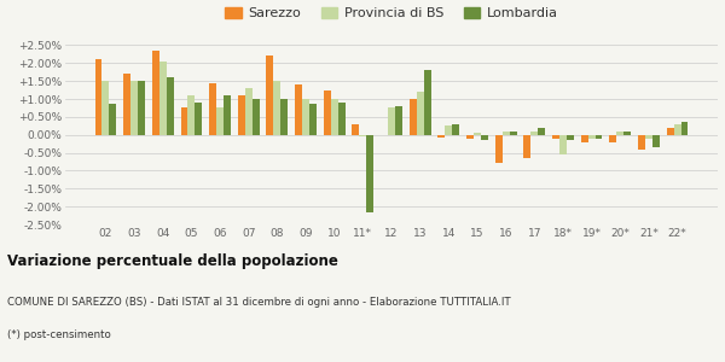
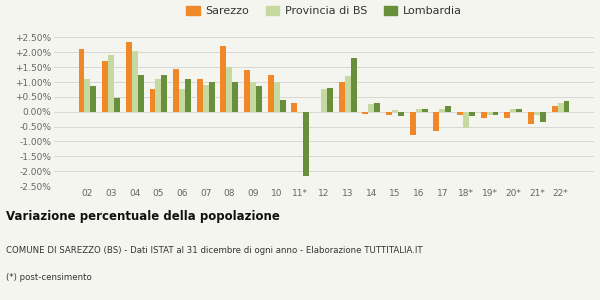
Provincia di BS/02: 1.50% -> 1.10%
Provincia di BS/03: 1.50% -> 1.90%
Lombardia/03: 1.50% -> 0.45%
Lombardia/04: 1.60% -> 1.25%
Lombardia/05: 0.90% -> 1.25%
Provincia di BS/07: 1.30% -> 0.90%
Lombardia/10: 0.90% -> 0.40%
